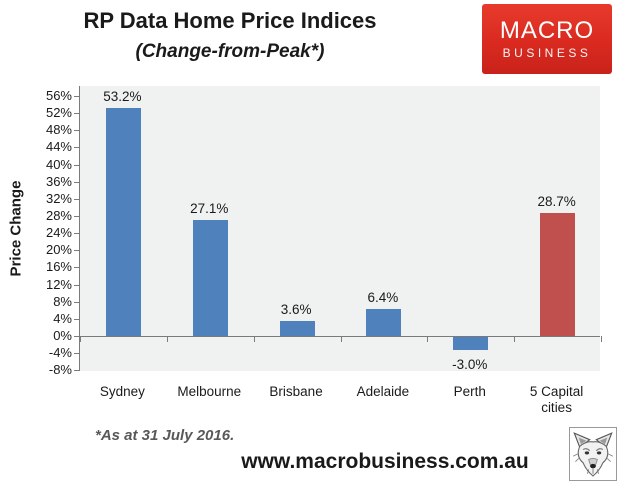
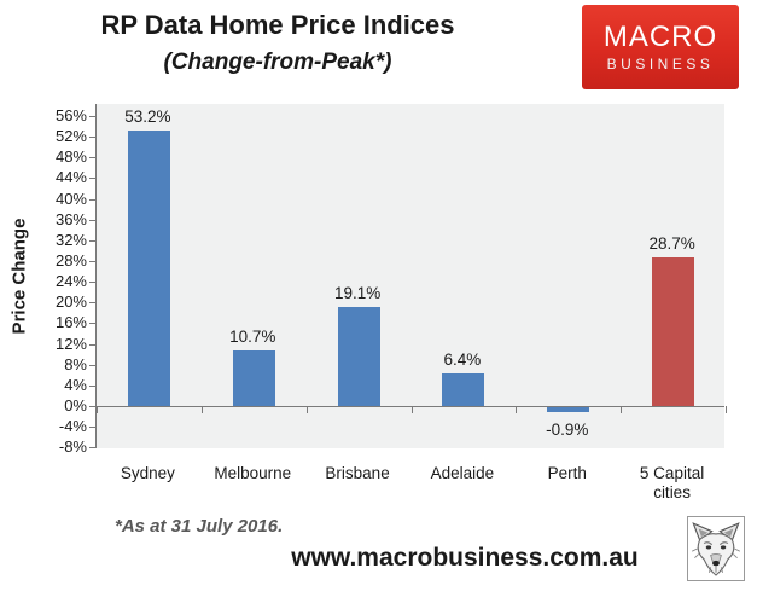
Melbourne: 27.1% -> 10.7%
Brisbane: 3.6% -> 19.1%
Perth: -3.0% -> -0.9%
